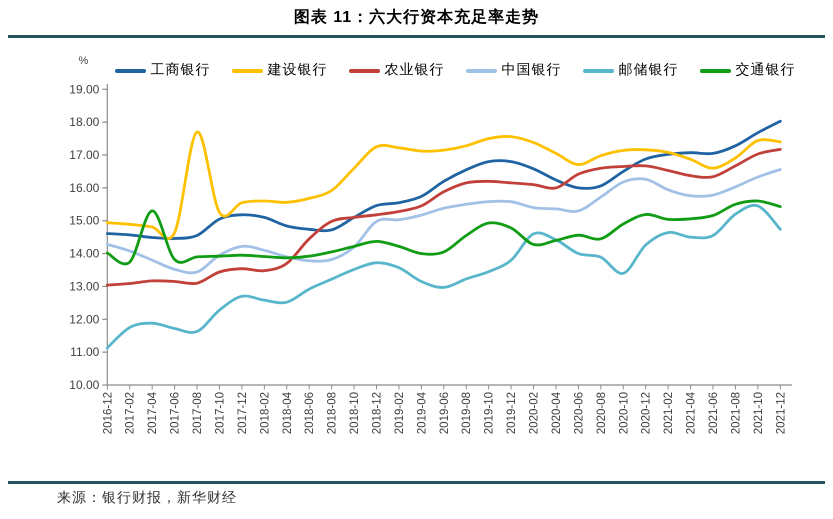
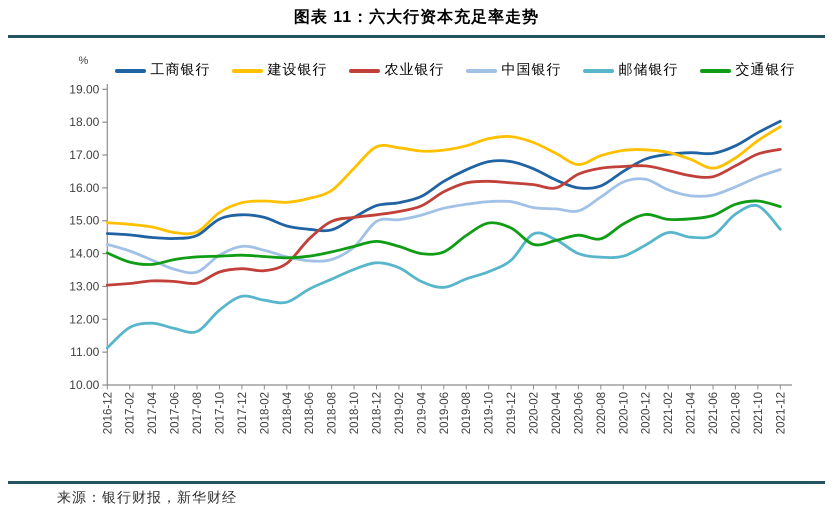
交通银行/2017-04: 15.3 -> 13.7
建设银行/2017-08: 17.7 -> 14.7
邮储银行/2020-10: 13.4 -> 13.9
建设银行/2021-12: 17.4 -> 17.9
